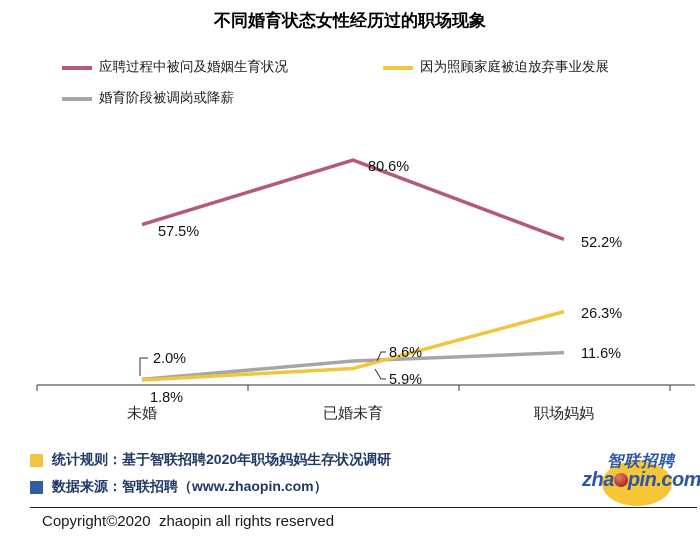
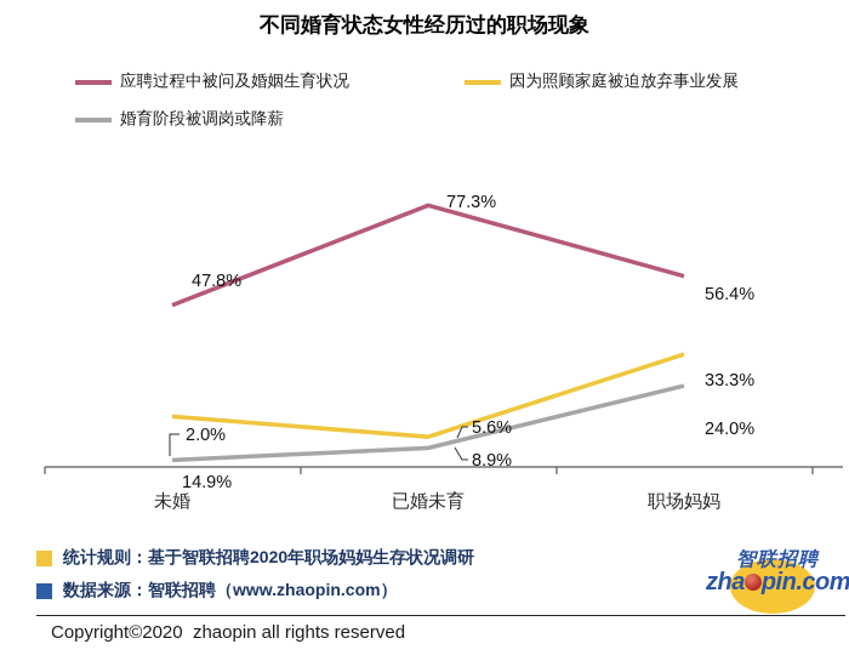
应聘过程中被问及婚姻生育状况/未婚: 57.5% -> 47.8%
因为照顾家庭被迫放弃事业发展/未婚: 1.8% -> 14.9%
应聘过程中被问及婚姻生育状况/已婚未育: 80.6% -> 77.3%
因为照顾家庭被迫放弃事业发展/已婚未育: 5.9% -> 8.9%
婚育阶段被调岗或降薪/已婚未育: 8.6% -> 5.6%
应聘过程中被问及婚姻生育状况/职场妈妈: 52.2% -> 56.4%
因为照顾家庭被迫放弃事业发展/职场妈妈: 26.3% -> 33.3%
婚育阶段被调岗或降薪/职场妈妈: 11.6% -> 24.0%
